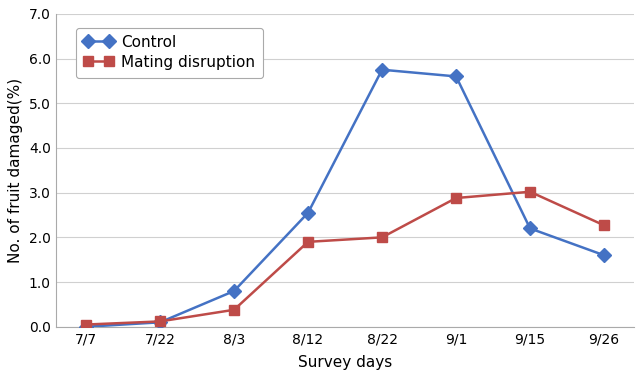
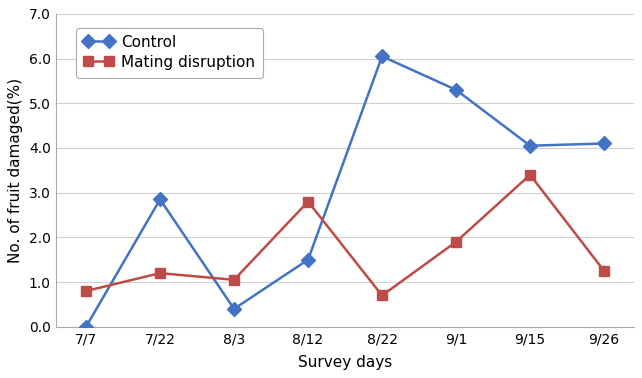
Mating disruption/7/7: 0.05 -> 0.80
Control/7/22: 0.10 -> 2.85
Mating disruption/7/22: 0.12 -> 1.20
Control/8/3: 0.80 -> 0.40
Mating disruption/8/3: 0.38 -> 1.05
Control/8/12: 2.55 -> 1.50
Mating disruption/8/12: 1.90 -> 2.80
Control/8/22: 5.75 -> 6.05
Mating disruption/8/22: 2.00 -> 0.70
Control/9/1: 5.60 -> 5.30
Mating disruption/9/1: 2.88 -> 1.90
Control/9/15: 2.20 -> 4.05
Mating disruption/9/15: 3.02 -> 3.40
Control/9/26: 1.60 -> 4.10
Mating disruption/9/26: 2.27 -> 1.25
